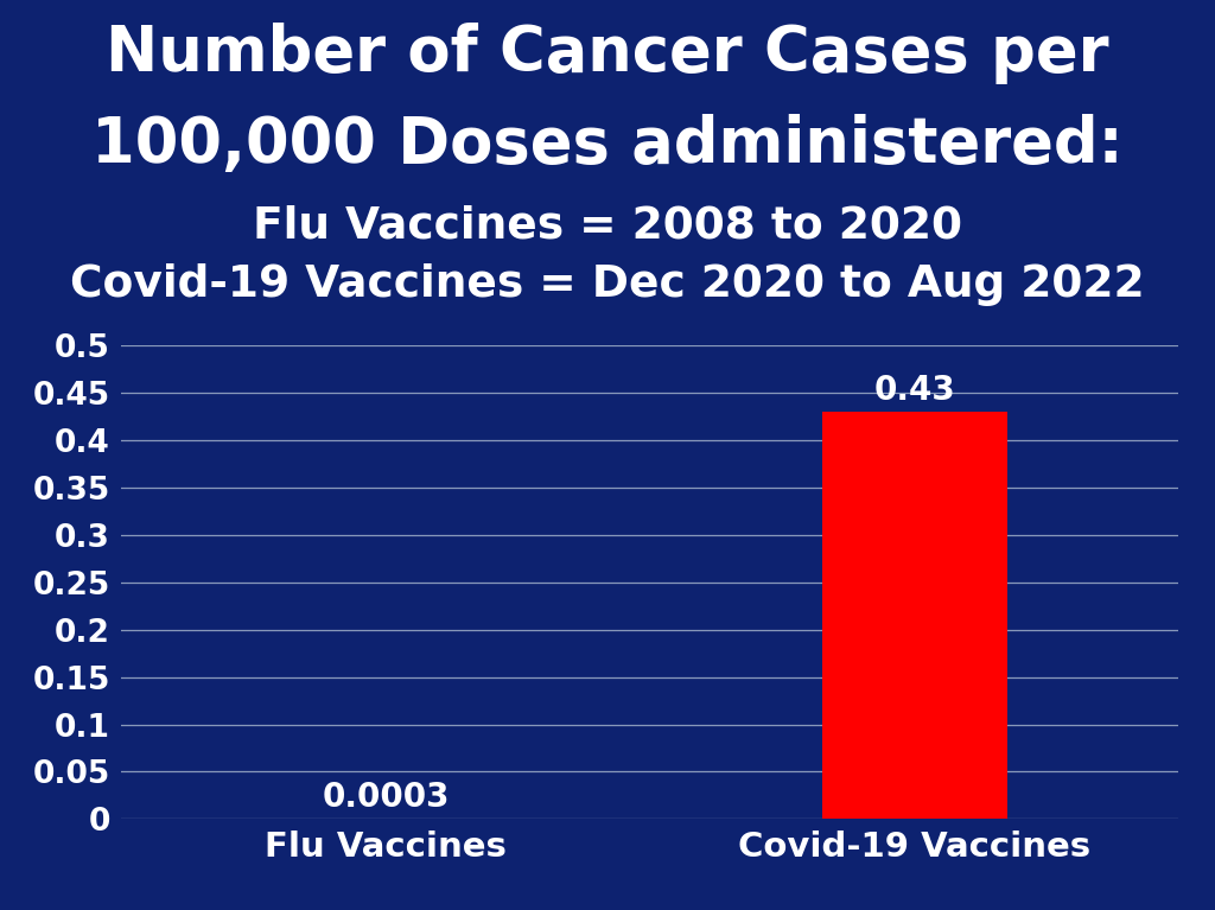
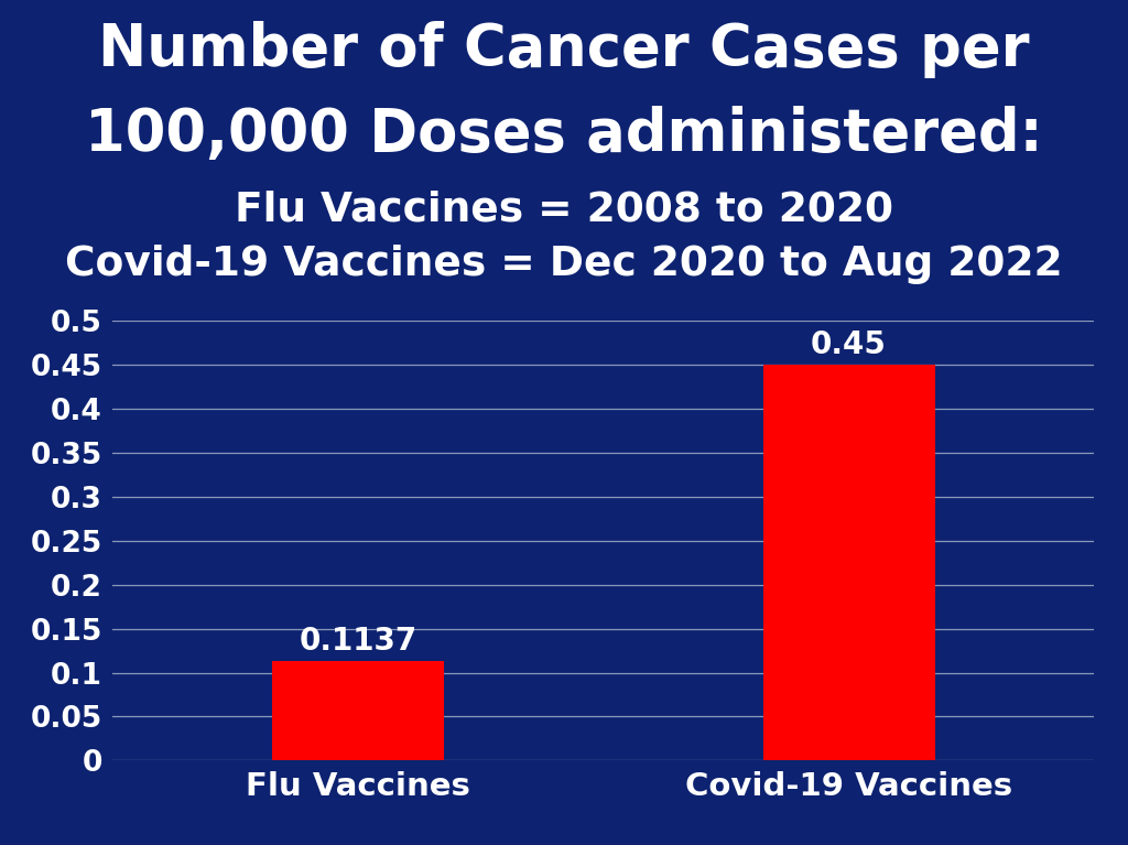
Flu Vaccines: 0.0003 -> 0.1137
Covid-19 Vaccines: 0.43 -> 0.45
